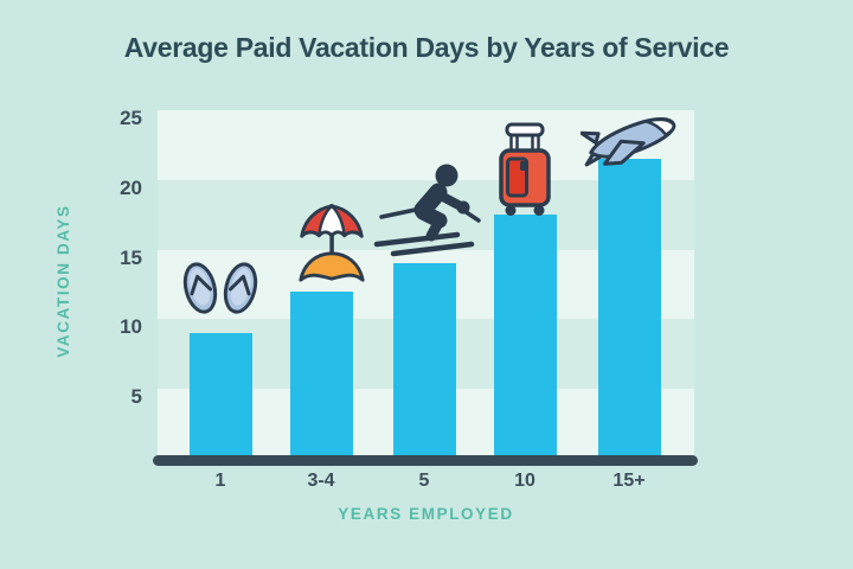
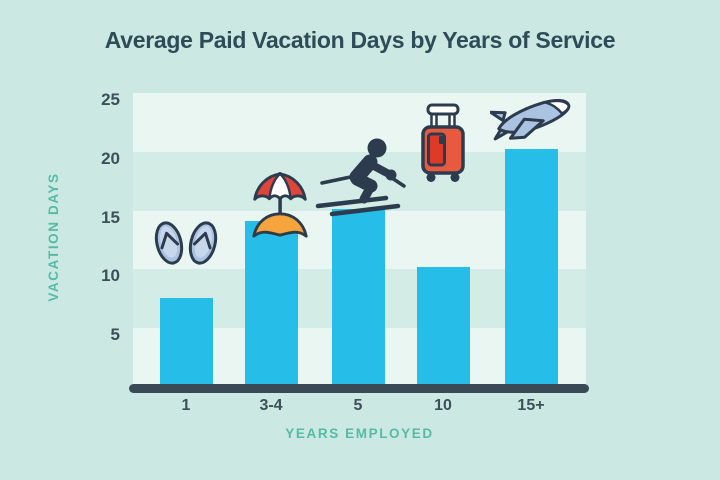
1: 9.0 -> 7.6
3-4: 12.0 -> 14.1
5: 14.0 -> 15.1
10: 17.5 -> 10.2
15+: 21.5 -> 20.2
